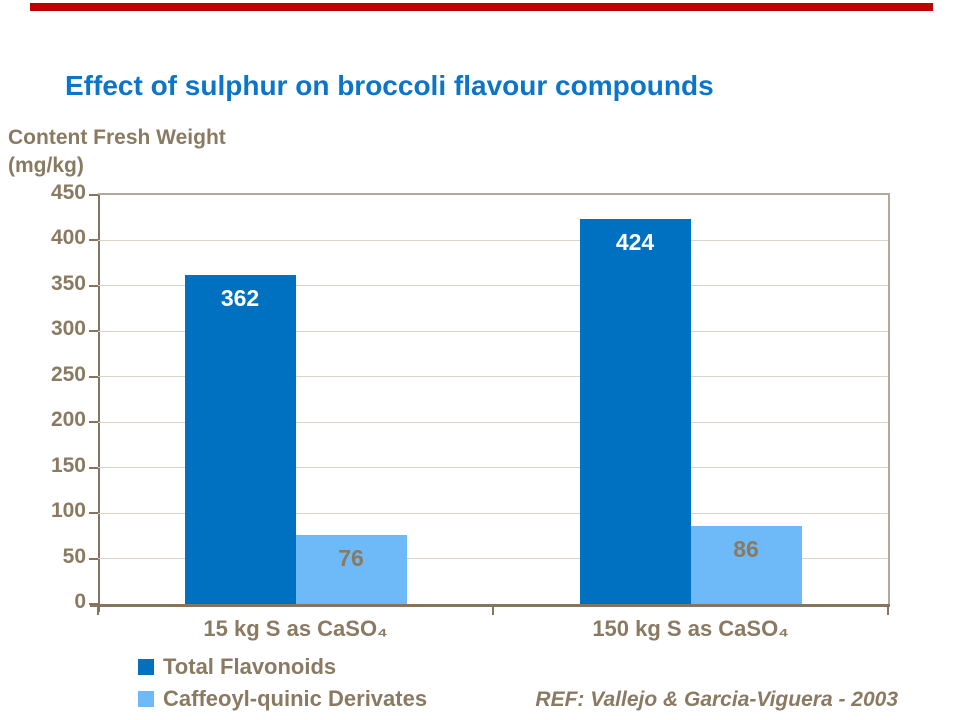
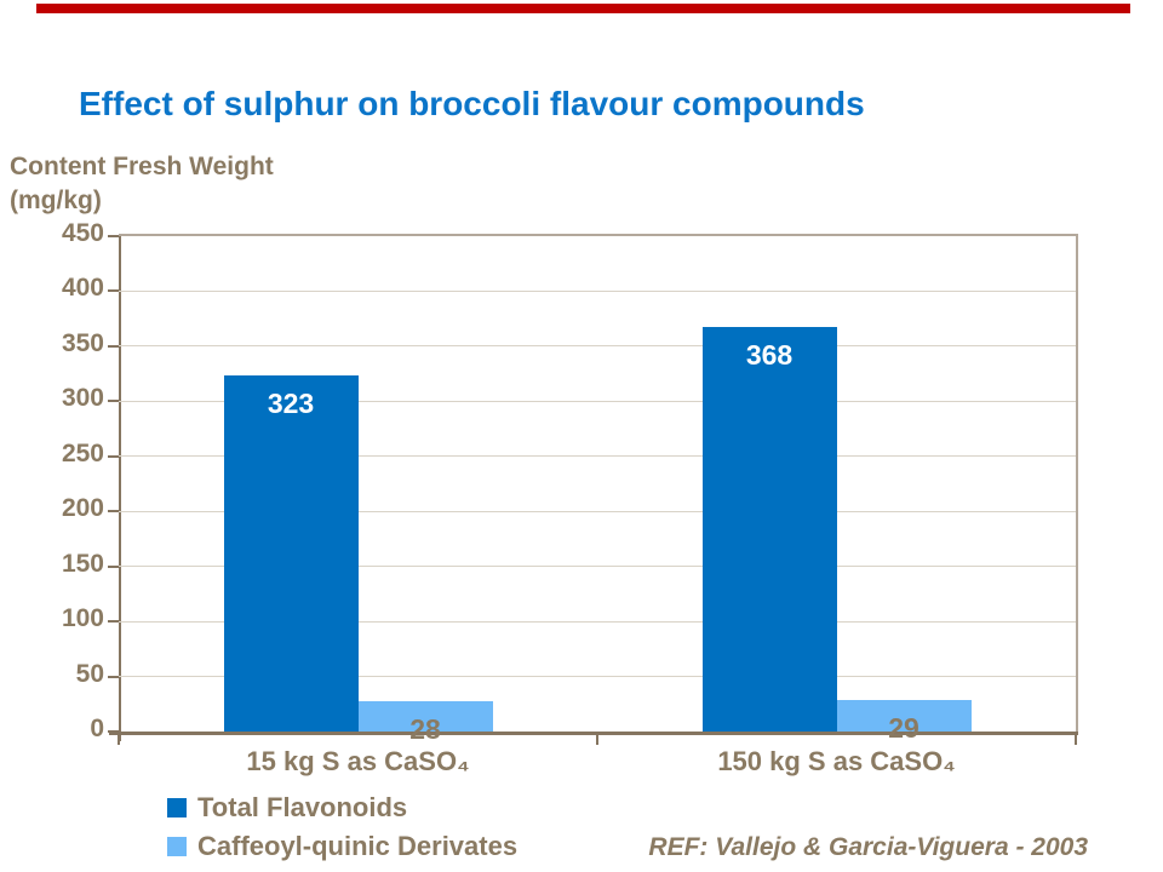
Total Flavonoids/15 kg S as CaSO₄: 362 -> 323
Caffeoyl-quinic Derivates/15 kg S as CaSO₄: 76 -> 28
Total Flavonoids/150 kg S as CaSO₄: 424 -> 368
Caffeoyl-quinic Derivates/150 kg S as CaSO₄: 86 -> 29
